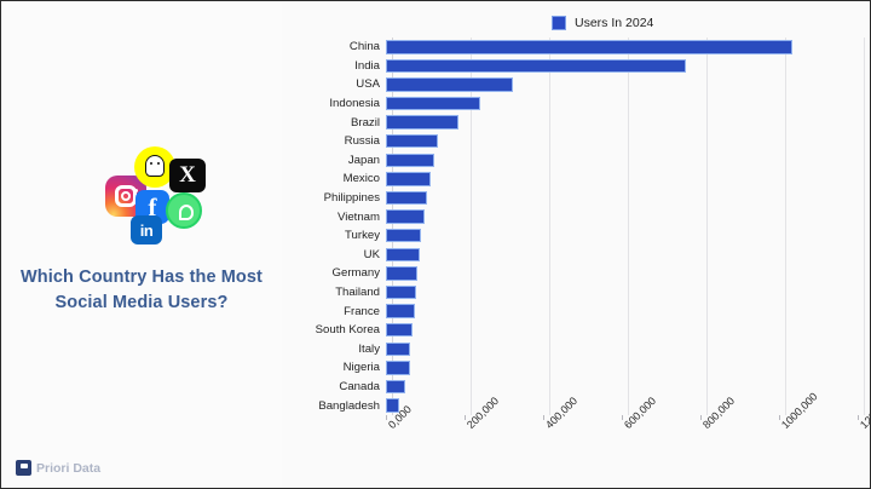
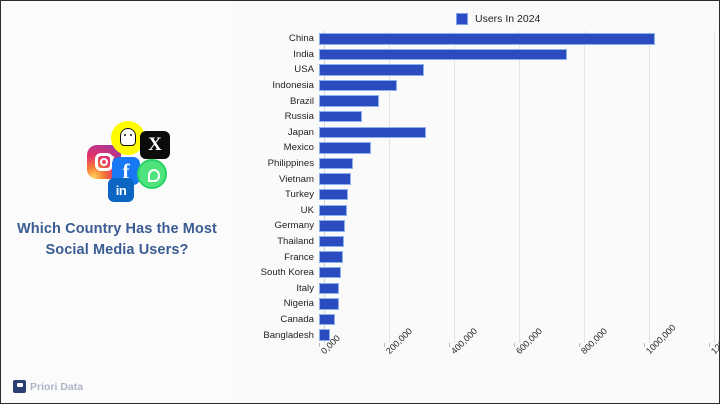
Japan: 120000 -> 330000
Mexico: 110000 -> 160000
